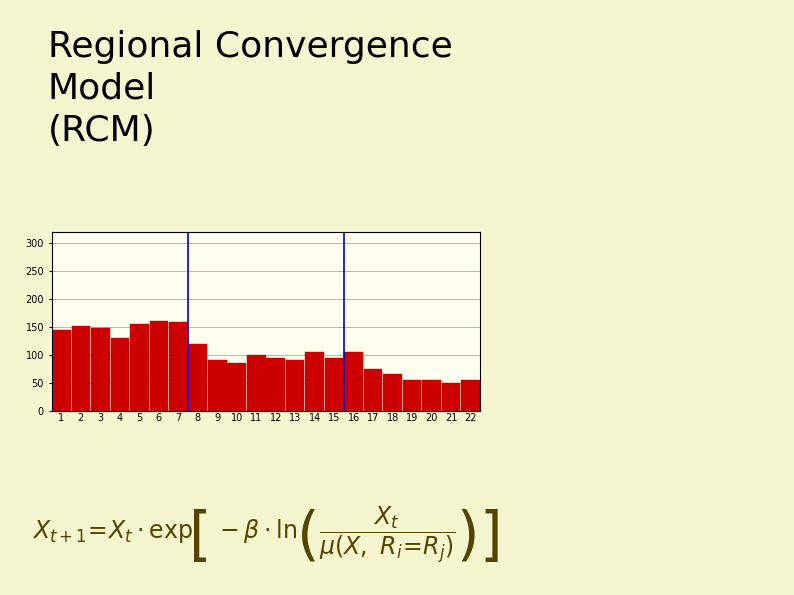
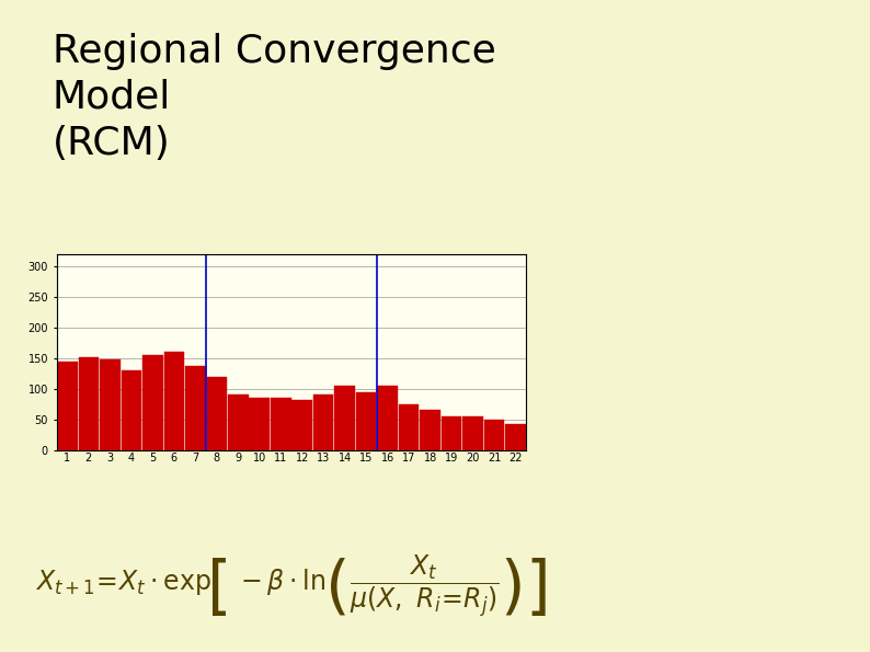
7: 158 -> 138
11: 100 -> 86
12: 95 -> 82
22: 55 -> 42
